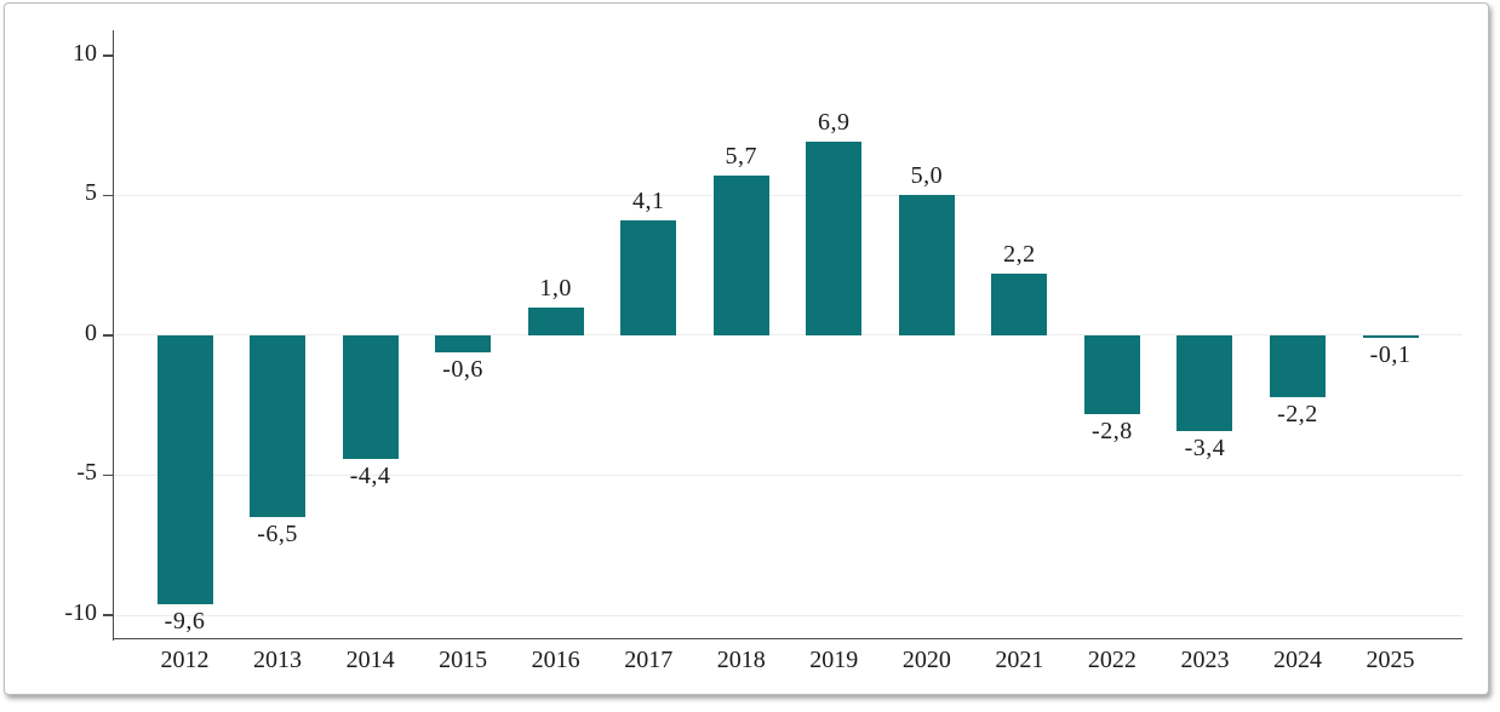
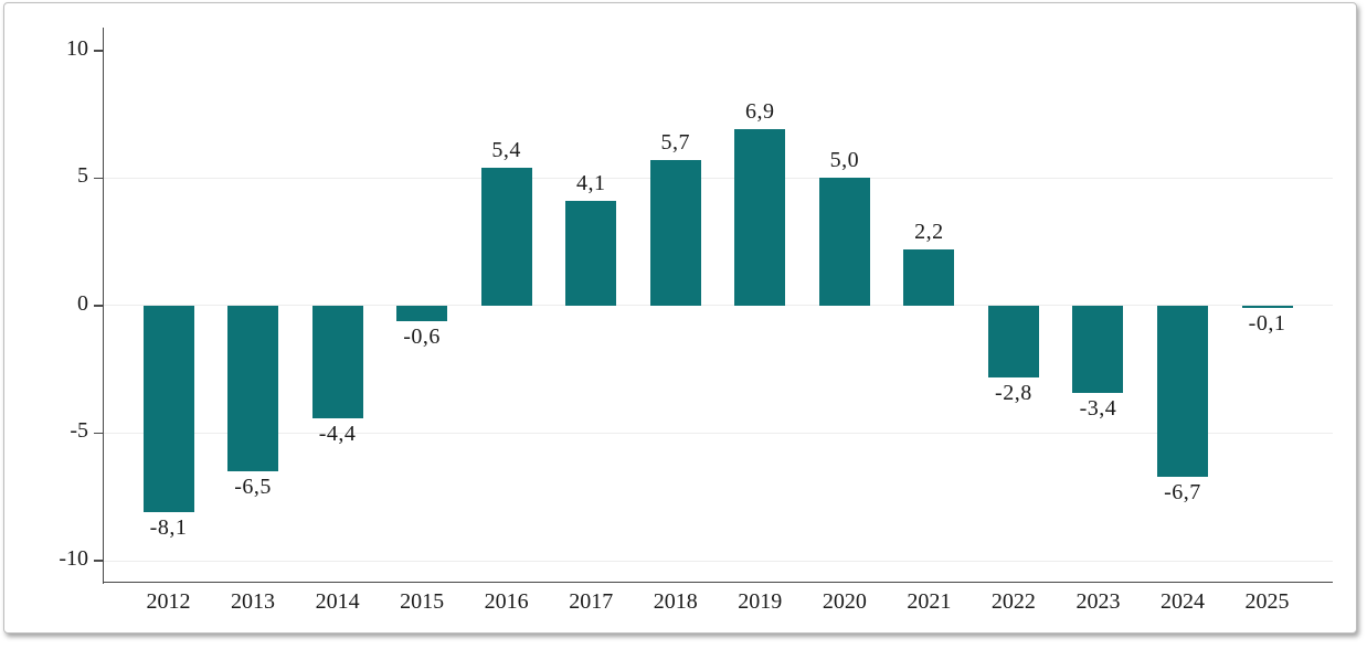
2012: -9,6 -> -8,1
2016: 1,0 -> 5,4
2024: -2,2 -> -6,7
